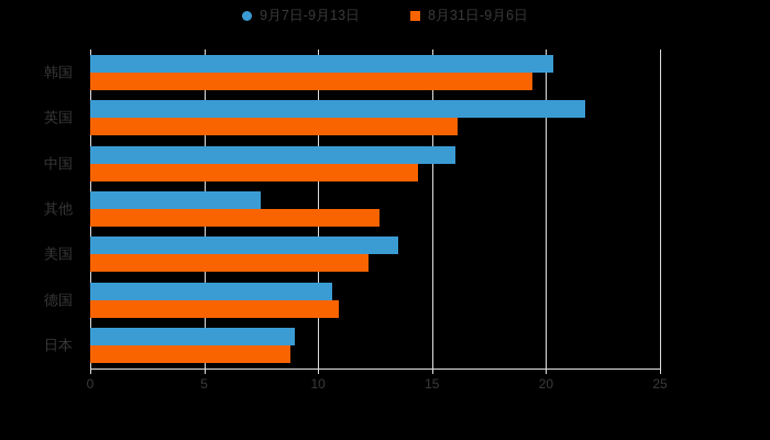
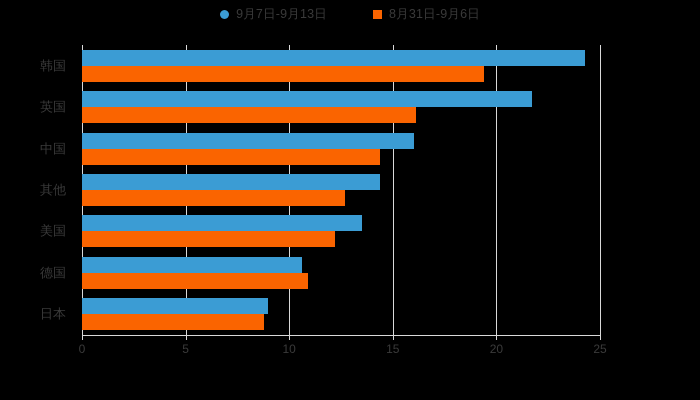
9月7日-9月13日/韩国: 20.3 -> 24.3
9月7日-9月13日/其他: 7.5 -> 14.4
